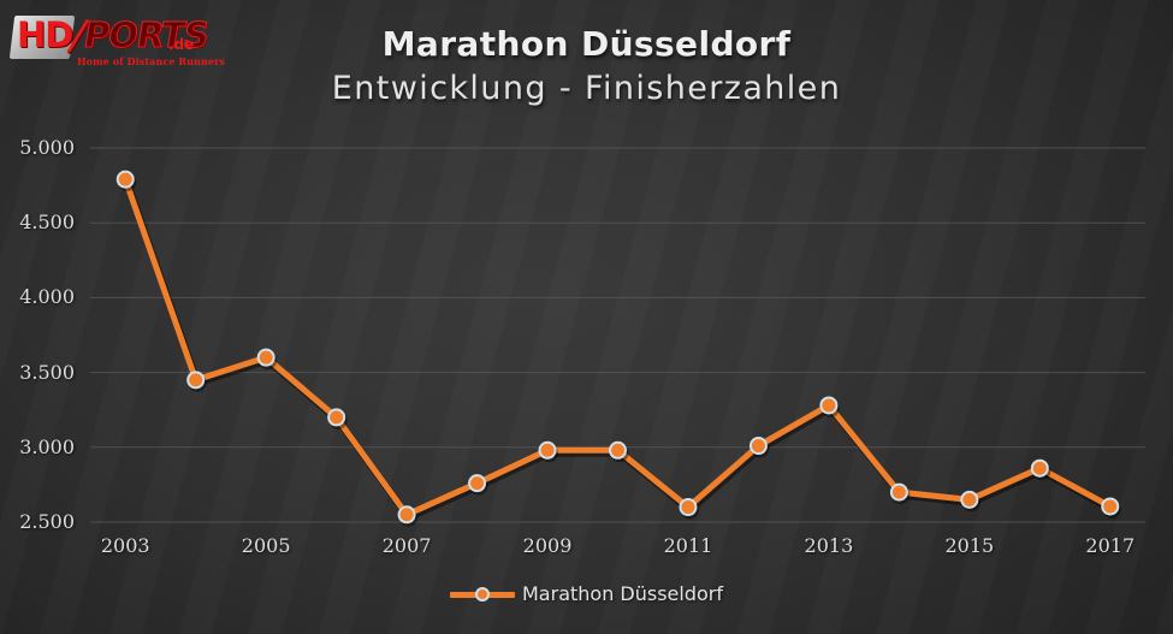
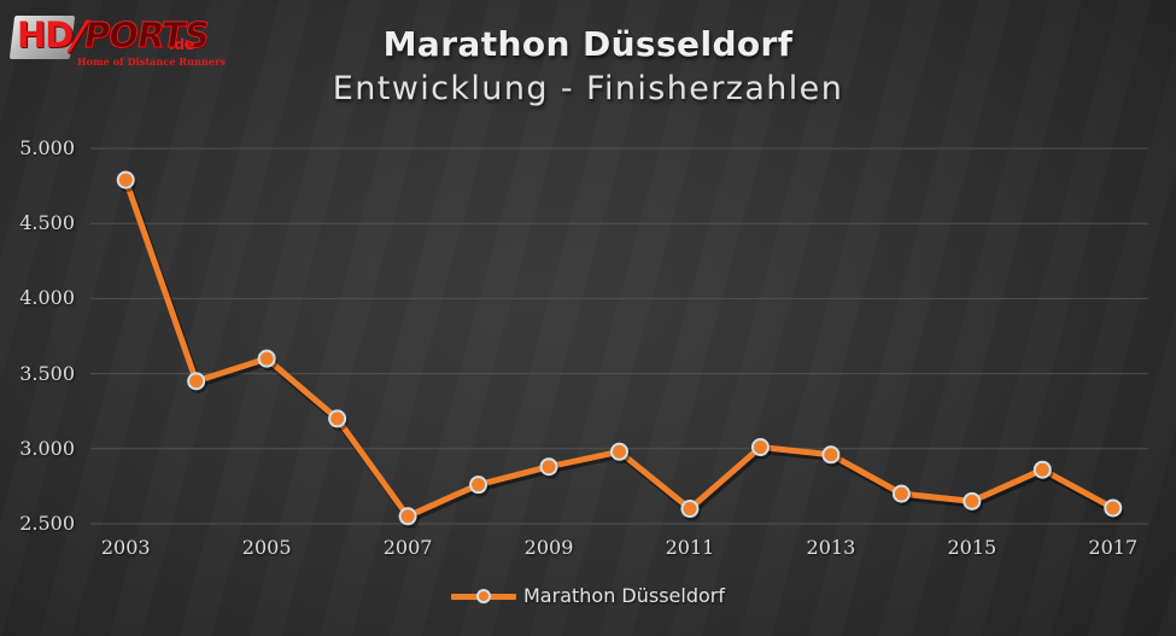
2009: 2980 -> 2880
2013: 3280 -> 2960
